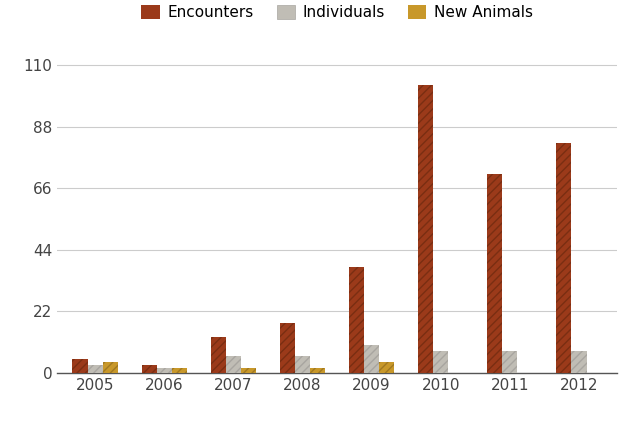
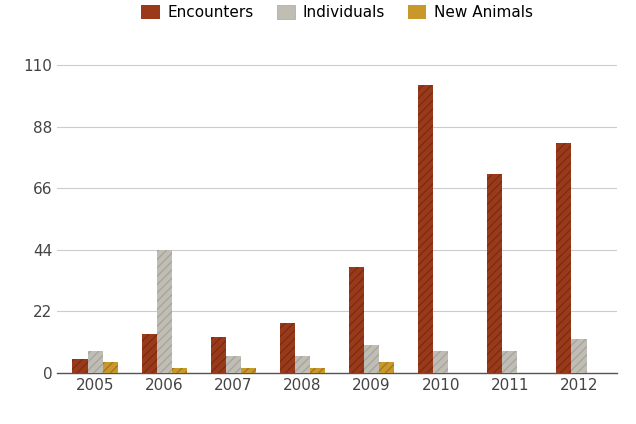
Individuals/2005: 3 -> 8
Encounters/2006: 3 -> 14
Individuals/2006: 2 -> 44
Individuals/2012: 8 -> 12
